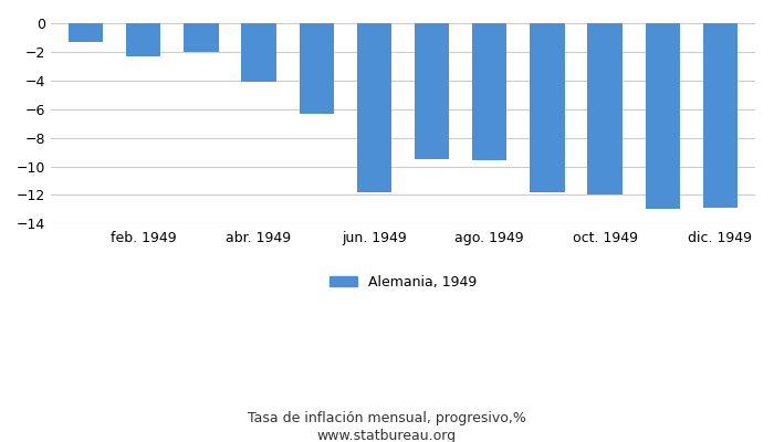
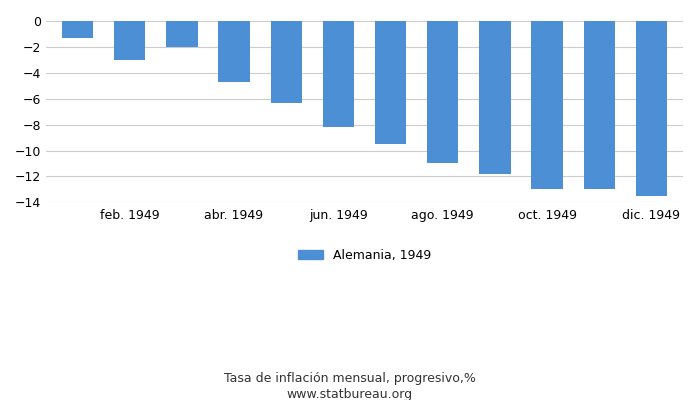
feb. 1949: -2.3 -> -3.0
abr. 1949: -4.1 -> -4.7
jun. 1949: -11.8 -> -8.2
ago. 1949: -9.6 -> -11.0
oct. 1949: -12.0 -> -13.0
dic. 1949: -12.9 -> -13.5
